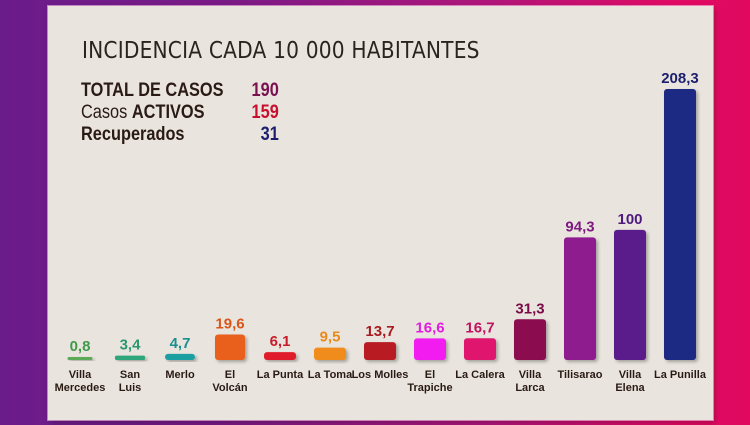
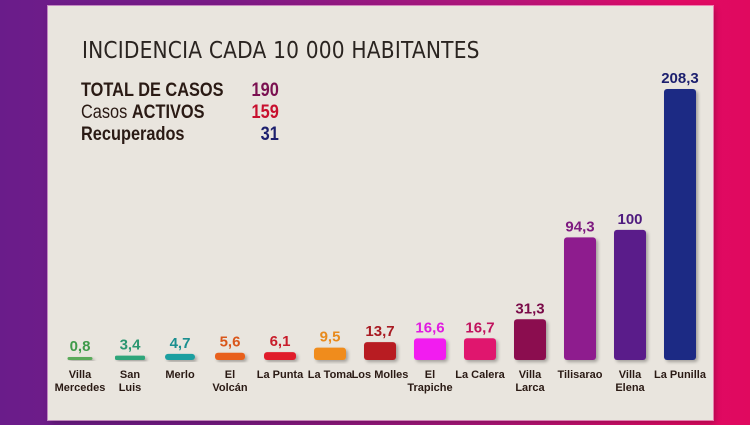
El Volcán: 19,6 -> 5,6
